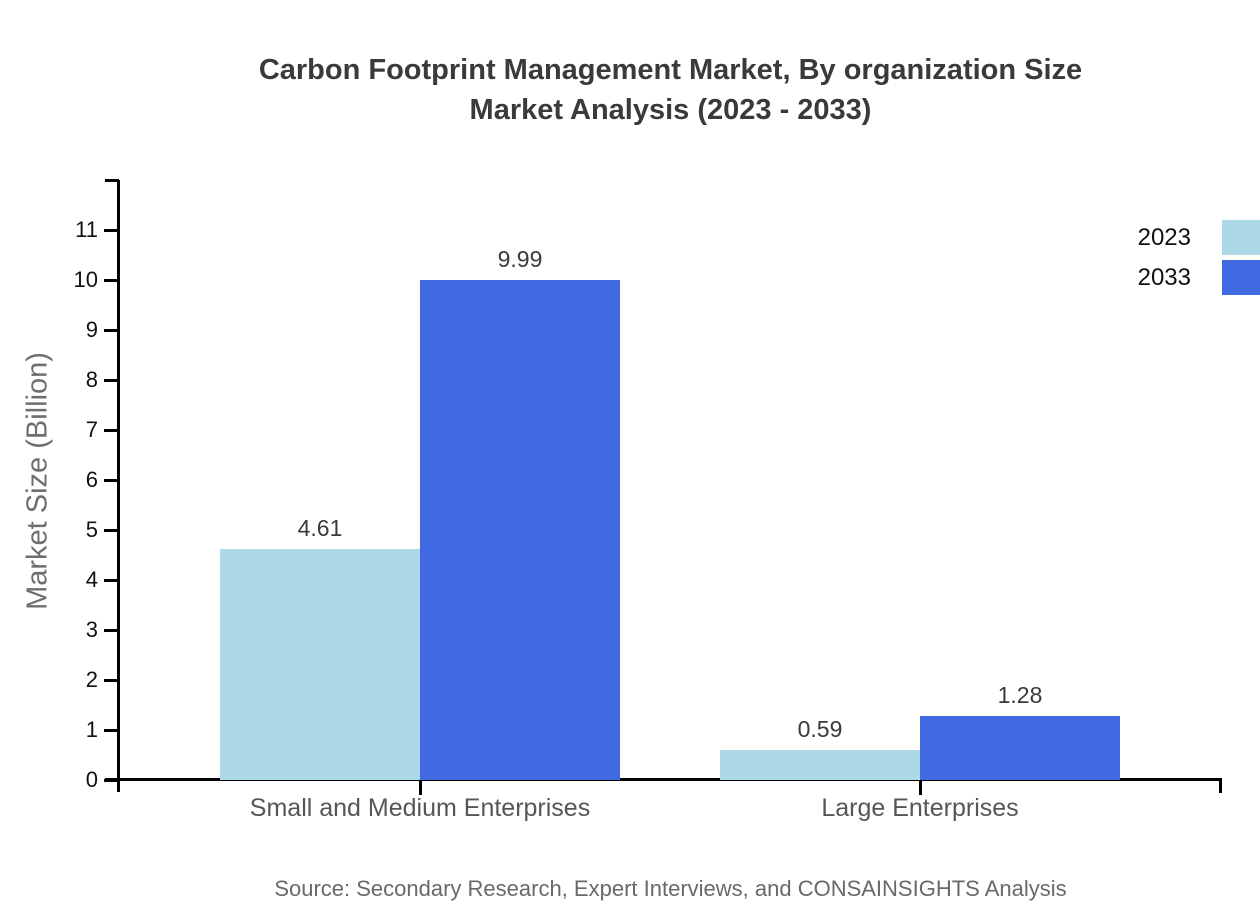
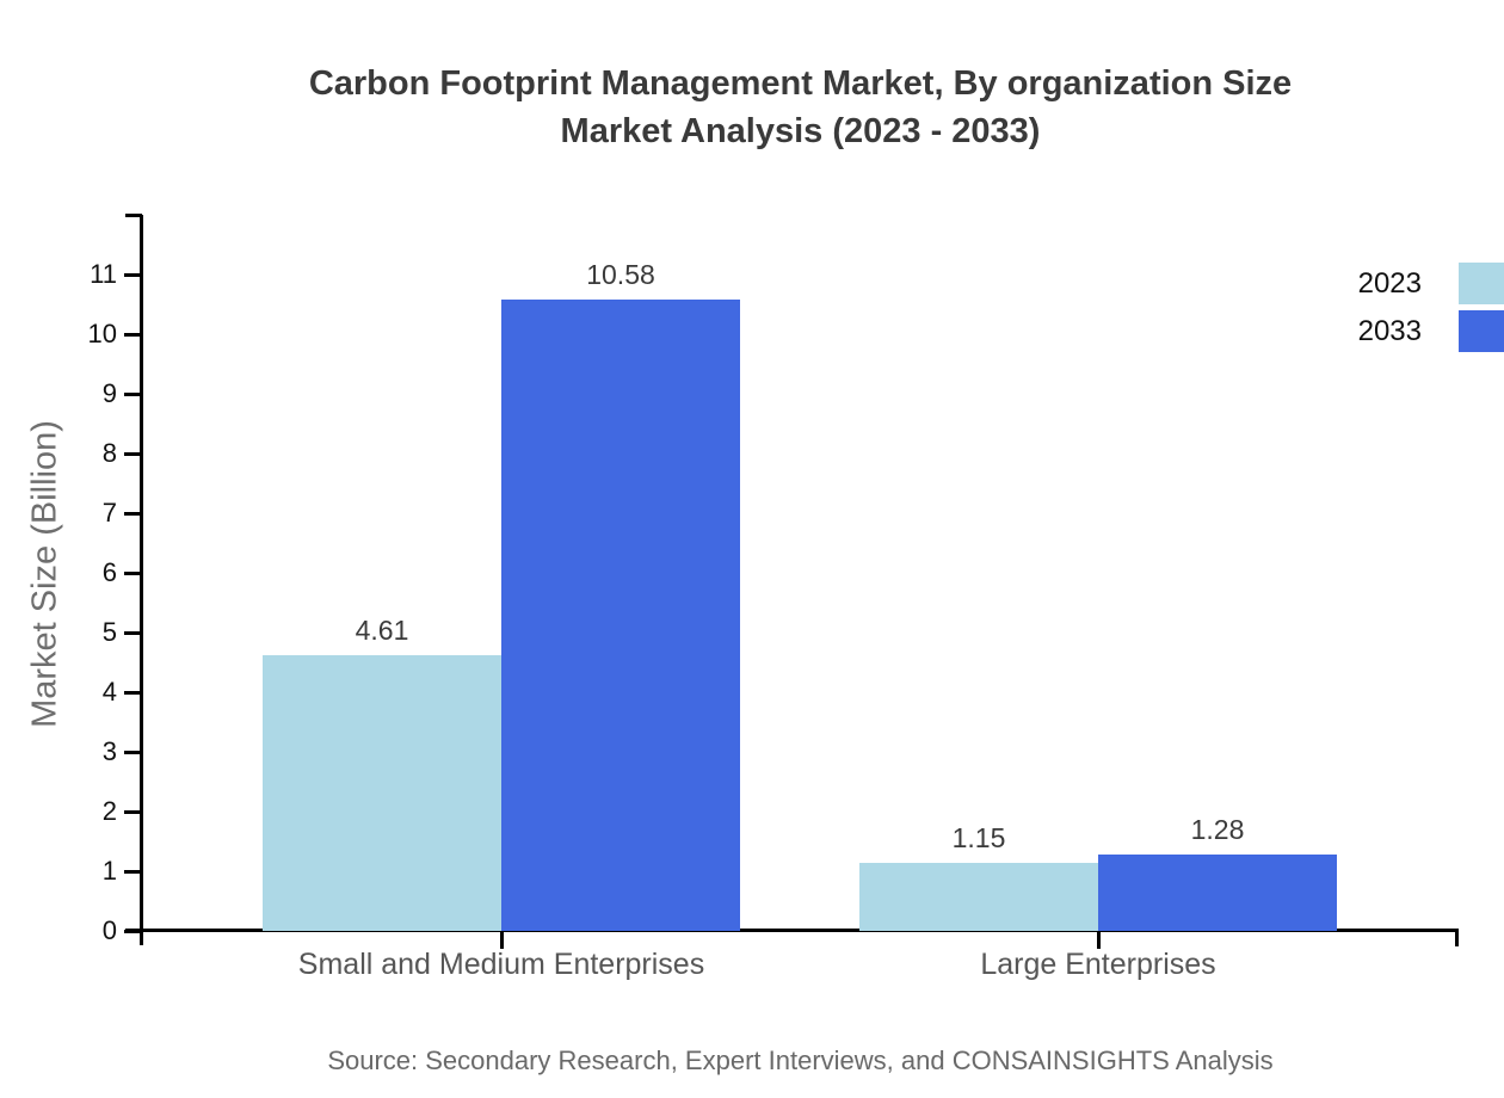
2033/Small and Medium Enterprises: 9.99 -> 10.58
2023/Large Enterprises: 0.59 -> 1.15
